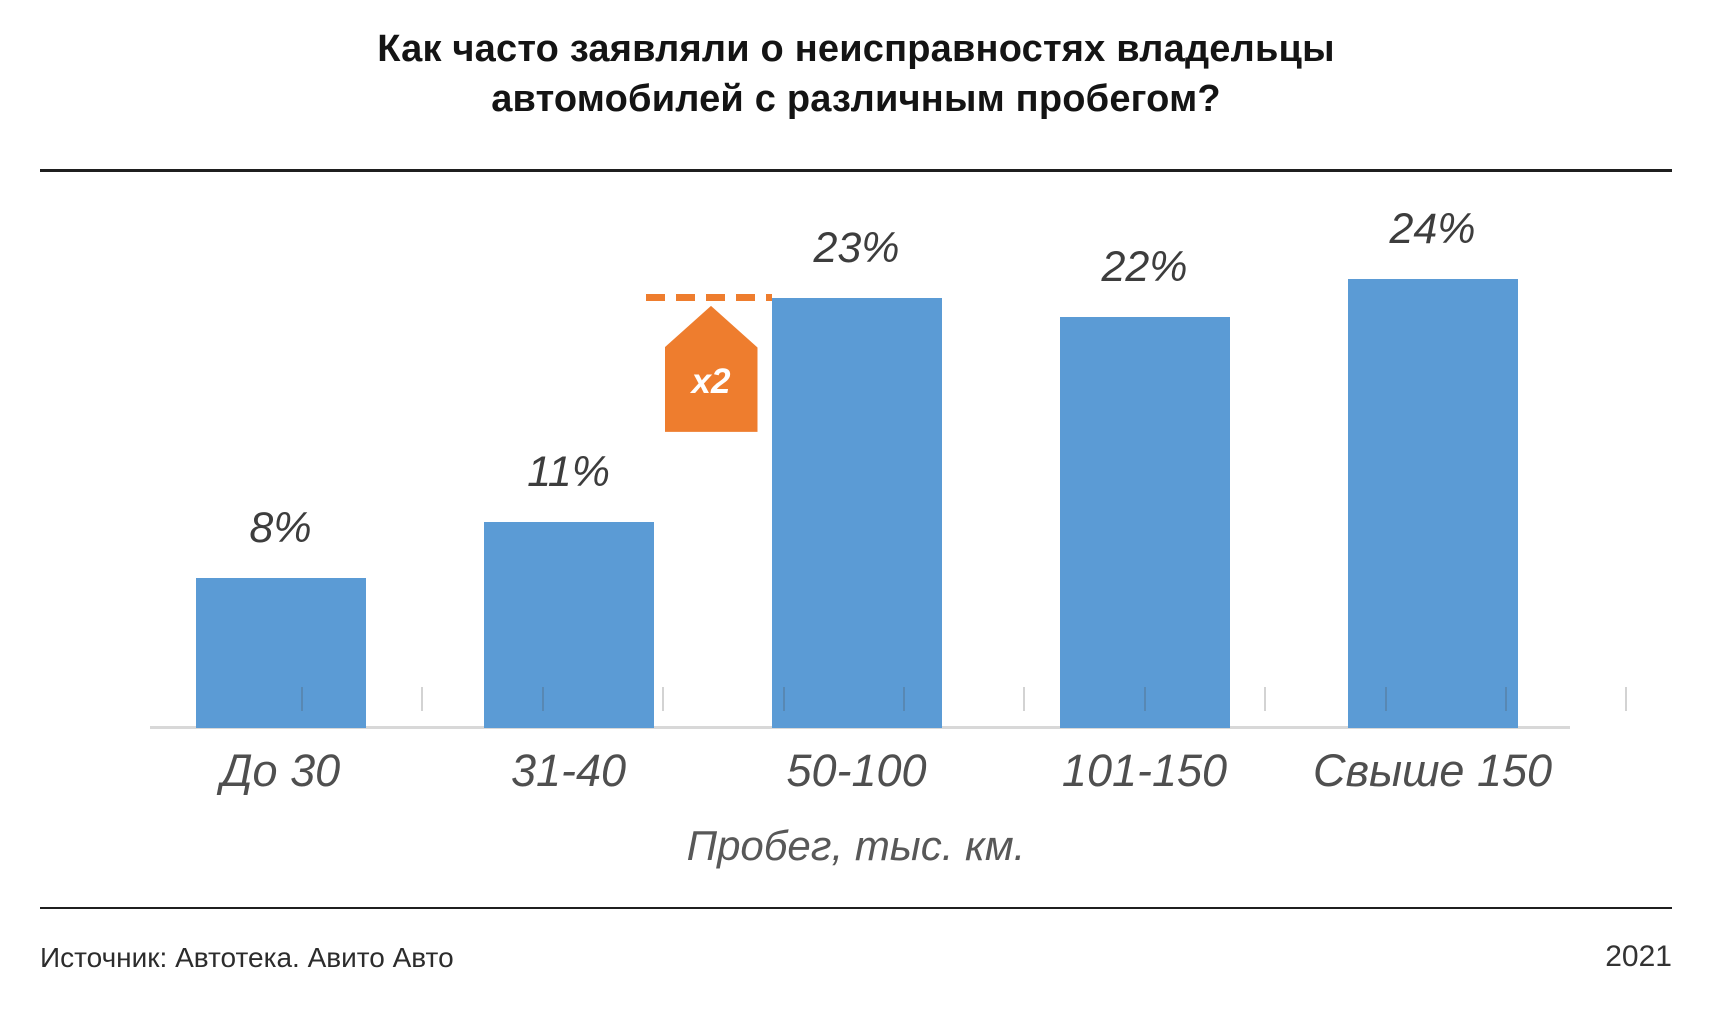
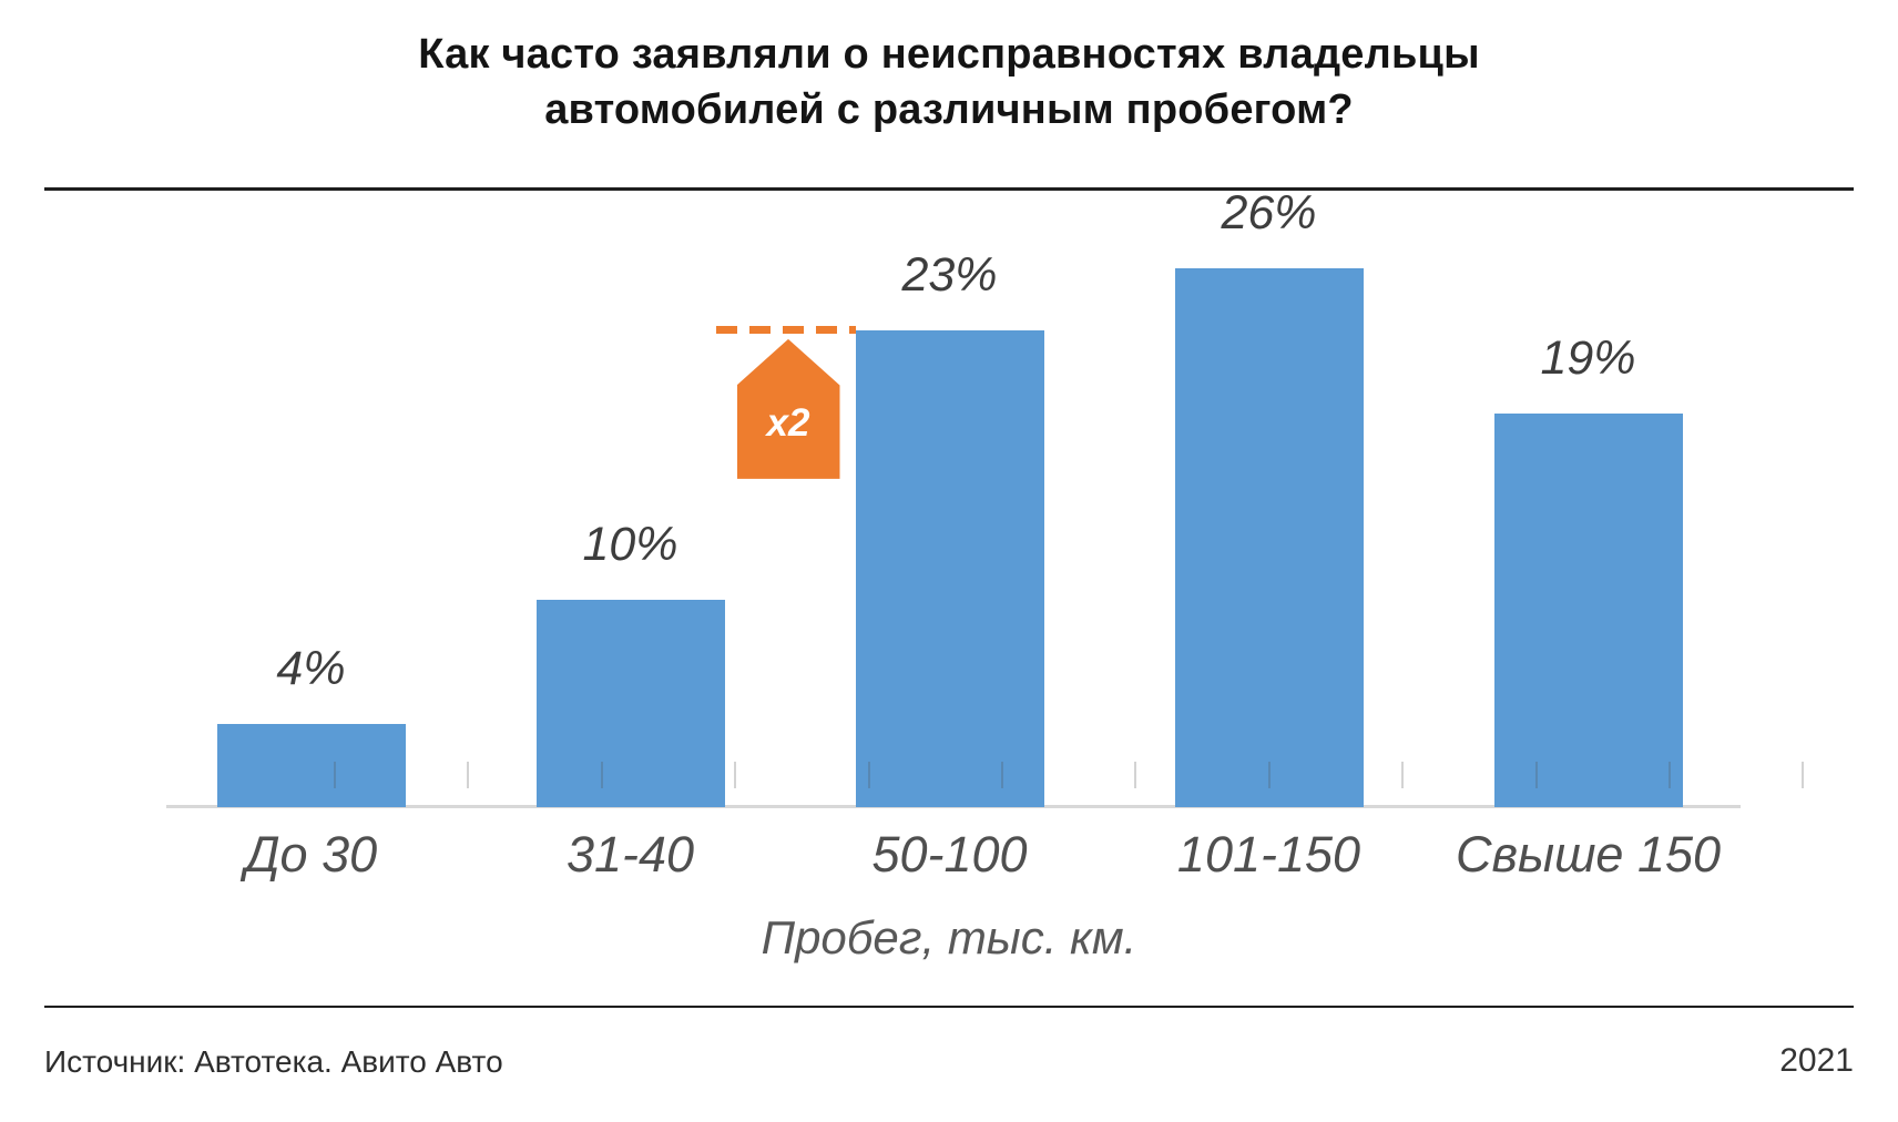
До 30: 8% -> 4%
31-40: 11% -> 10%
101-150: 22% -> 26%
Свыше 150: 24% -> 19%
